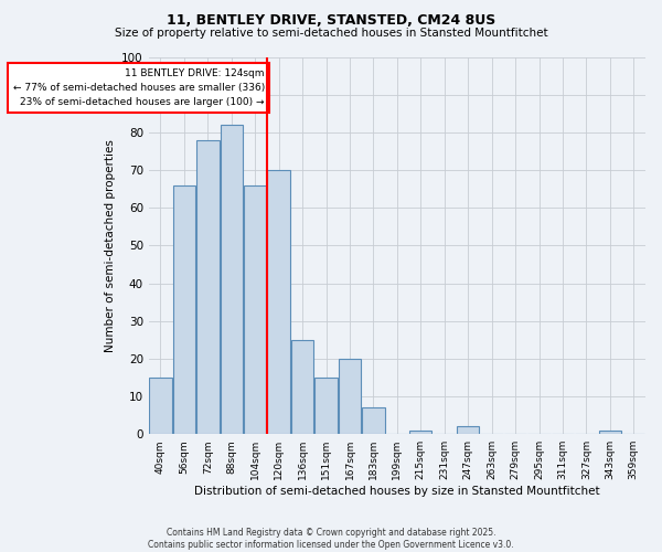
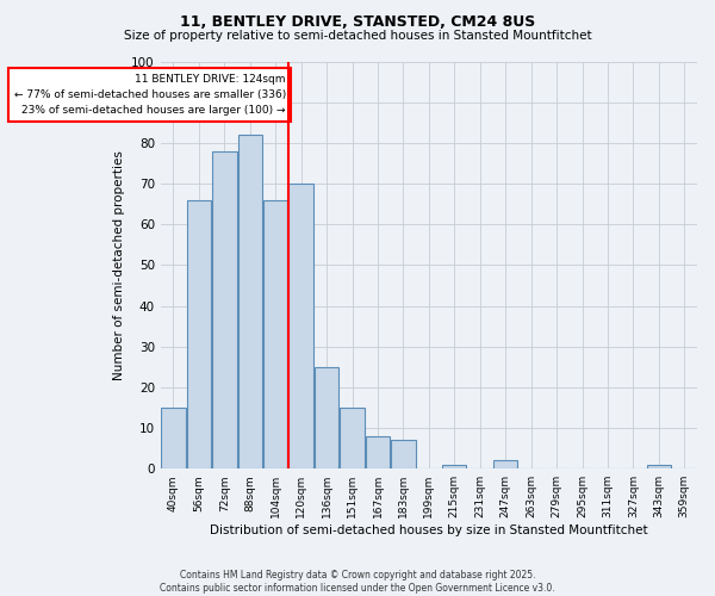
167sqm: 20 -> 8
